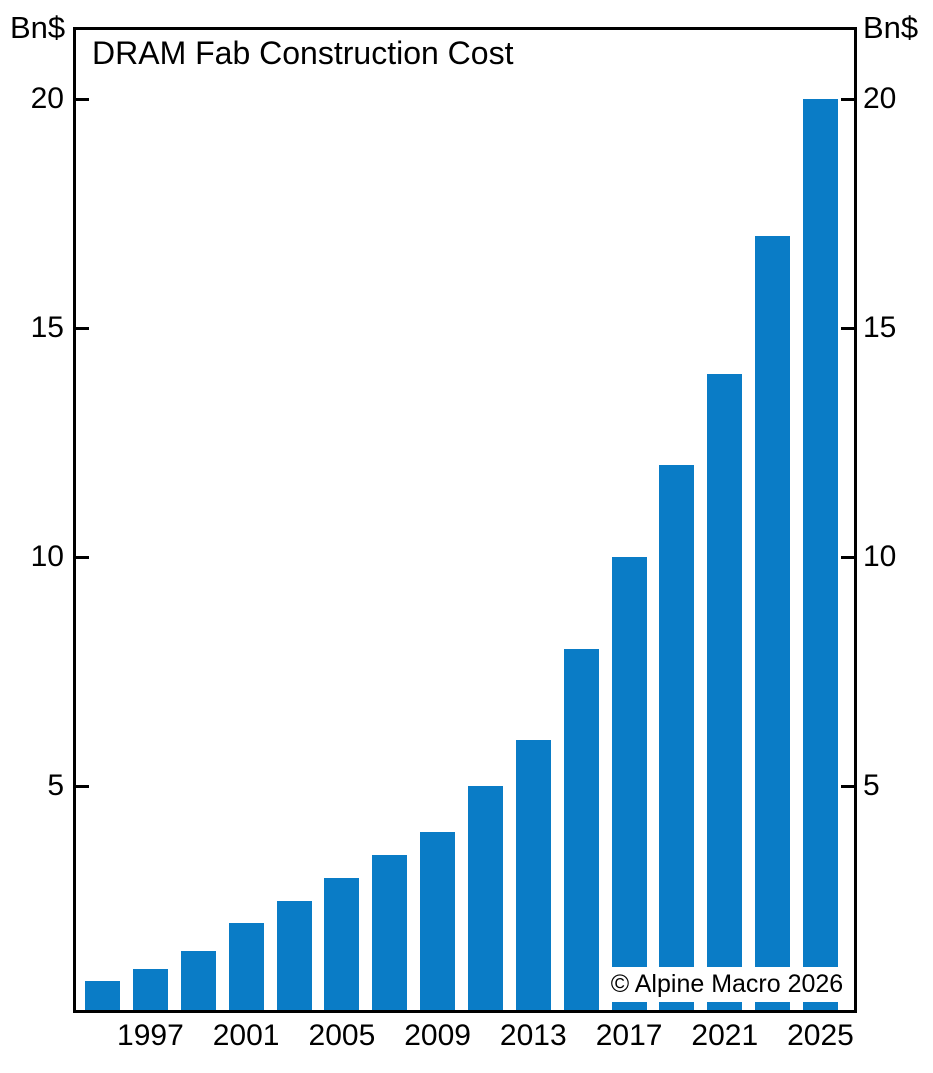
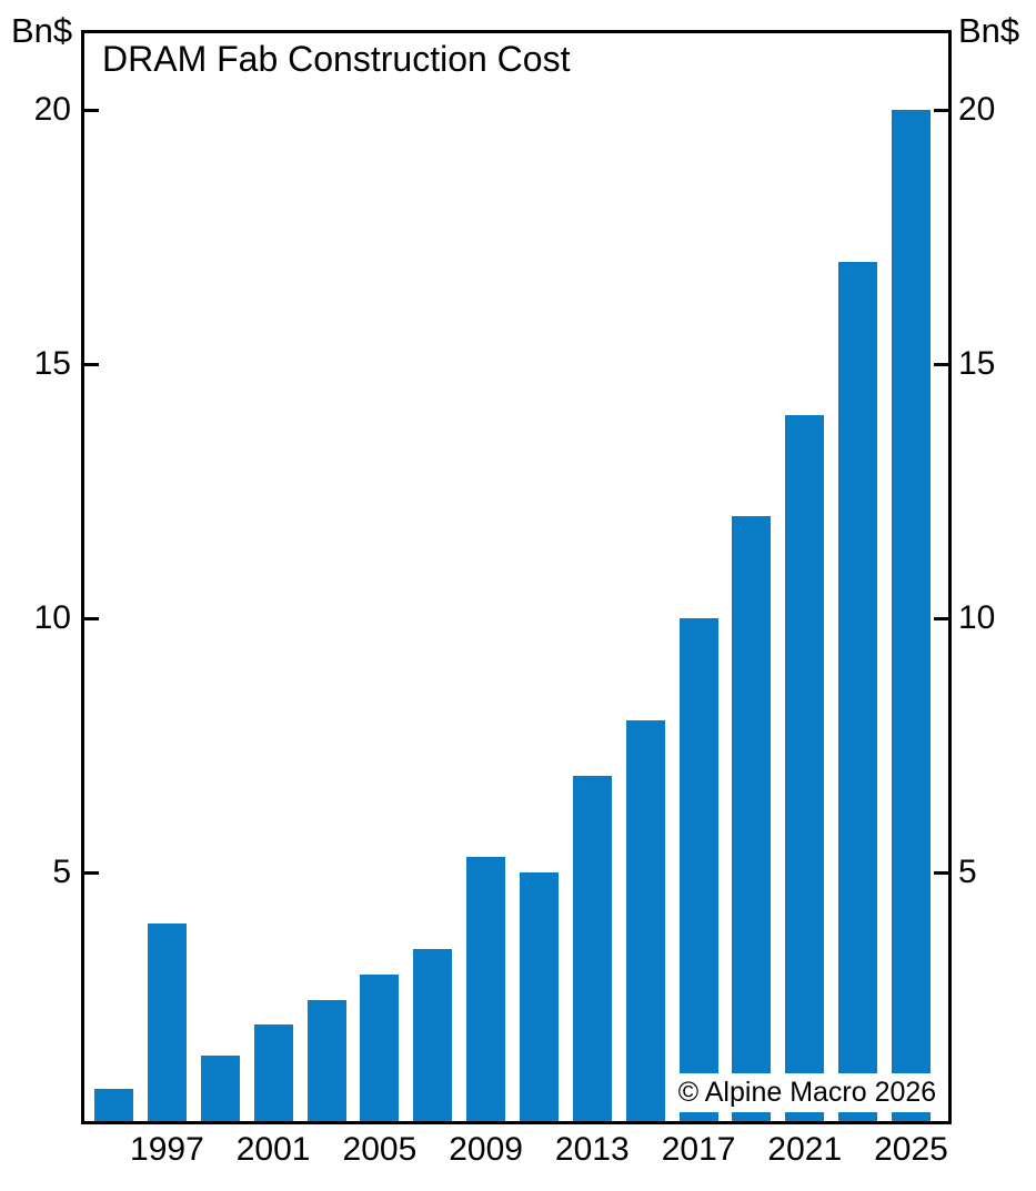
1997: 1.0 -> 4.0
2009: 4.0 -> 5.3
2013: 6.0 -> 6.9
